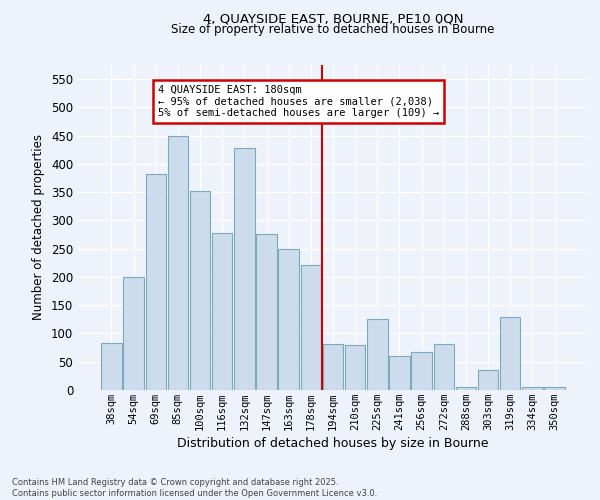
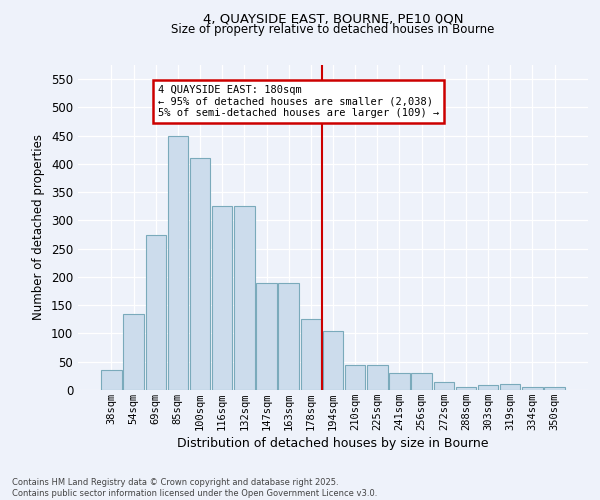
38sqm: 84 -> 35
54sqm: 200 -> 135
69sqm: 382 -> 275
100sqm: 352 -> 410
116sqm: 278 -> 325
132sqm: 428 -> 325
147sqm: 276 -> 190
163sqm: 250 -> 190
178sqm: 222 -> 125
194sqm: 82 -> 105
210sqm: 80 -> 45
225sqm: 126 -> 45
241sqm: 60 -> 30
256sqm: 68 -> 30
272sqm: 82 -> 15
303sqm: 36 -> 8
319sqm: 130 -> 10
